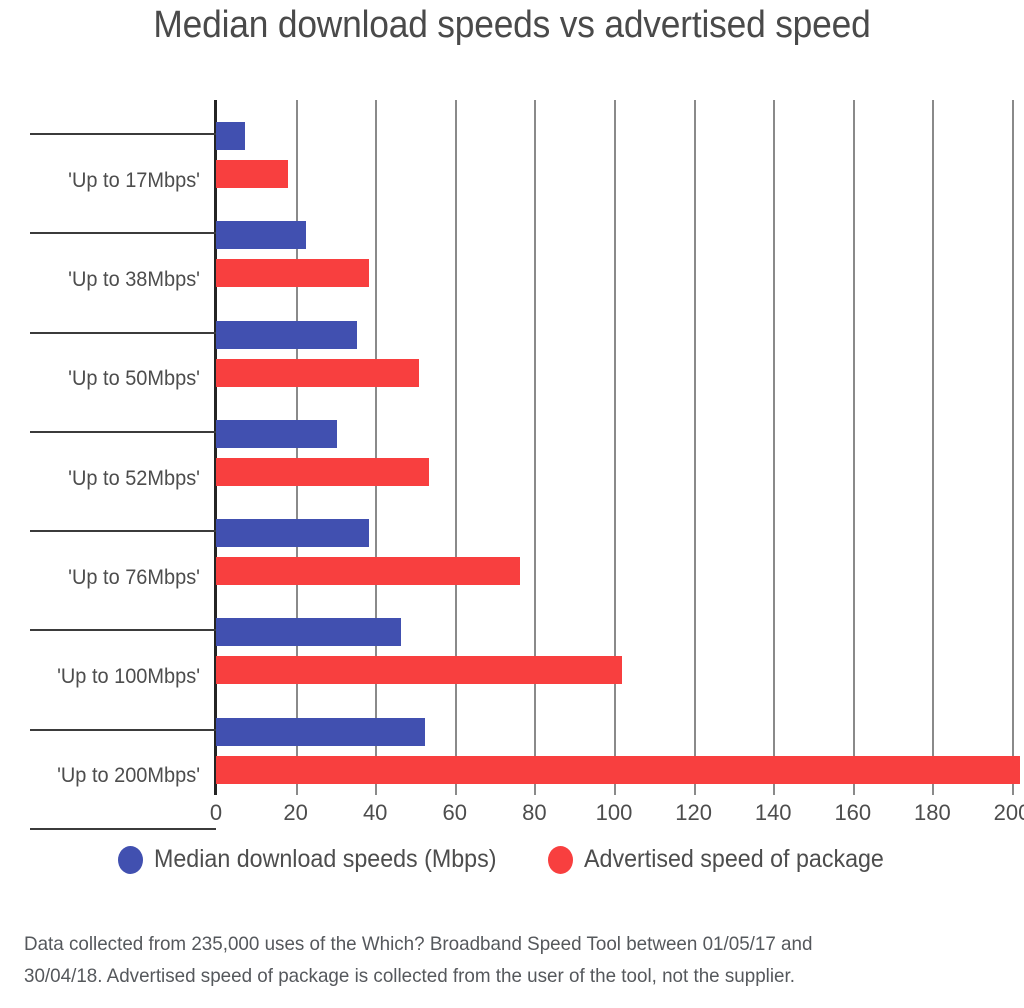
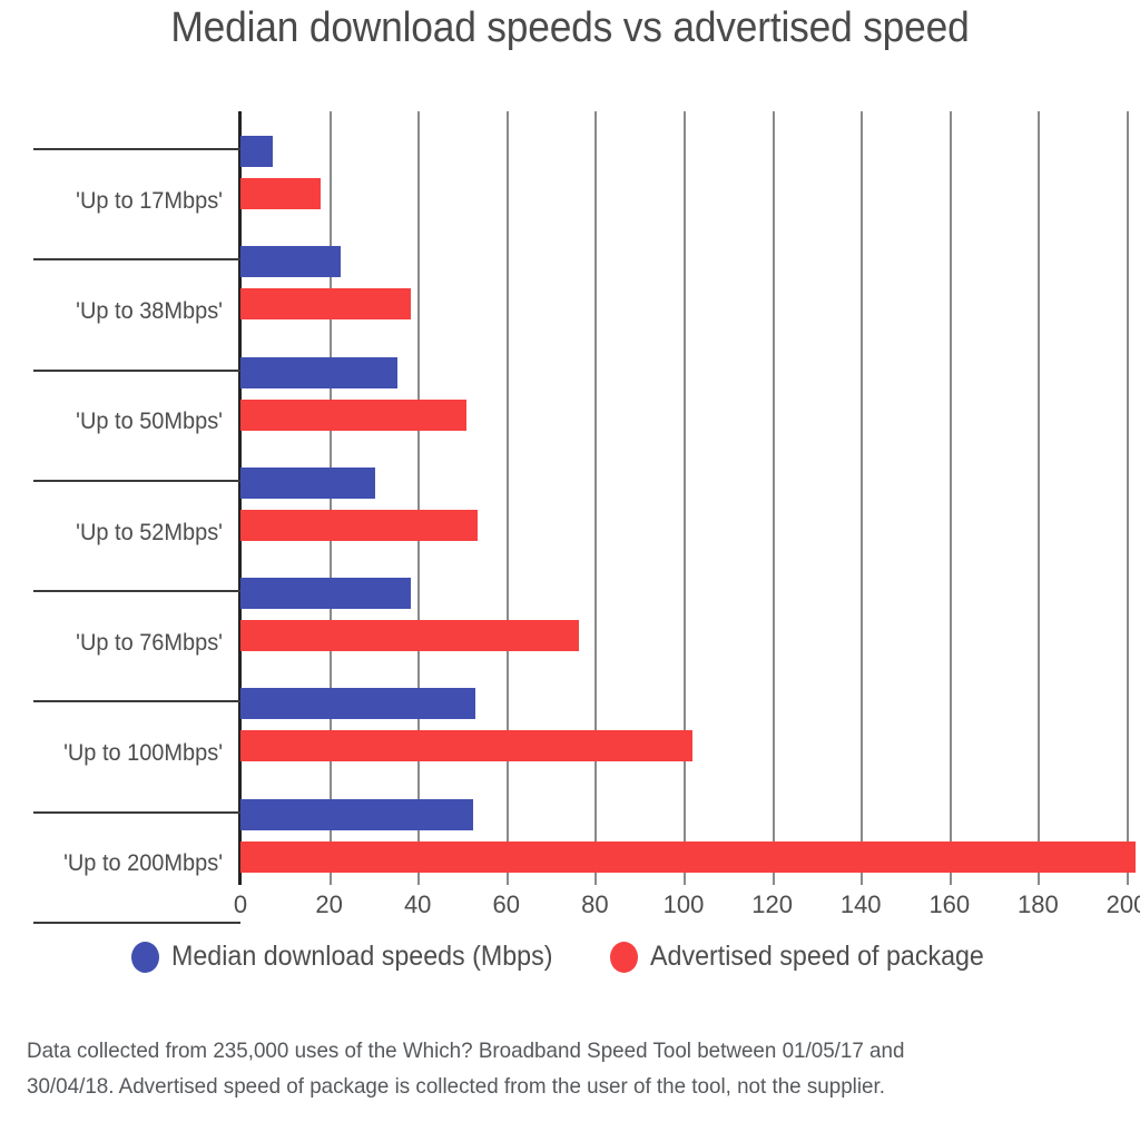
Median download speeds (Mbps)/'Up to 100Mbps': 46 -> 53
